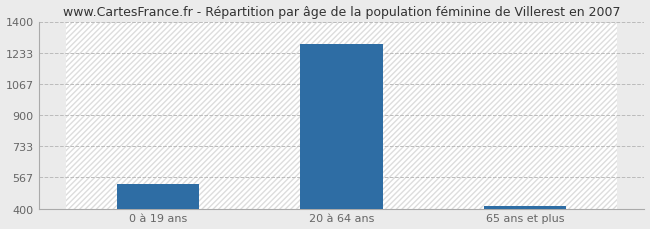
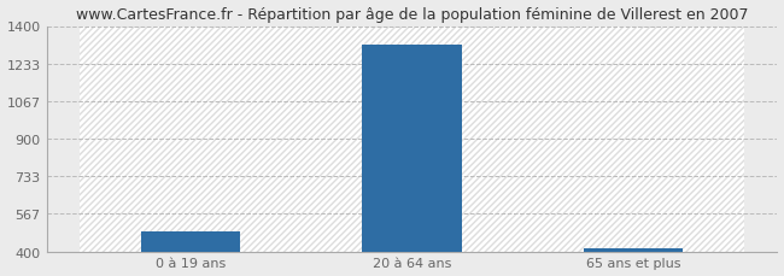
0 à 19 ans: 530 -> 490
20 à 64 ans: 1280 -> 1320
